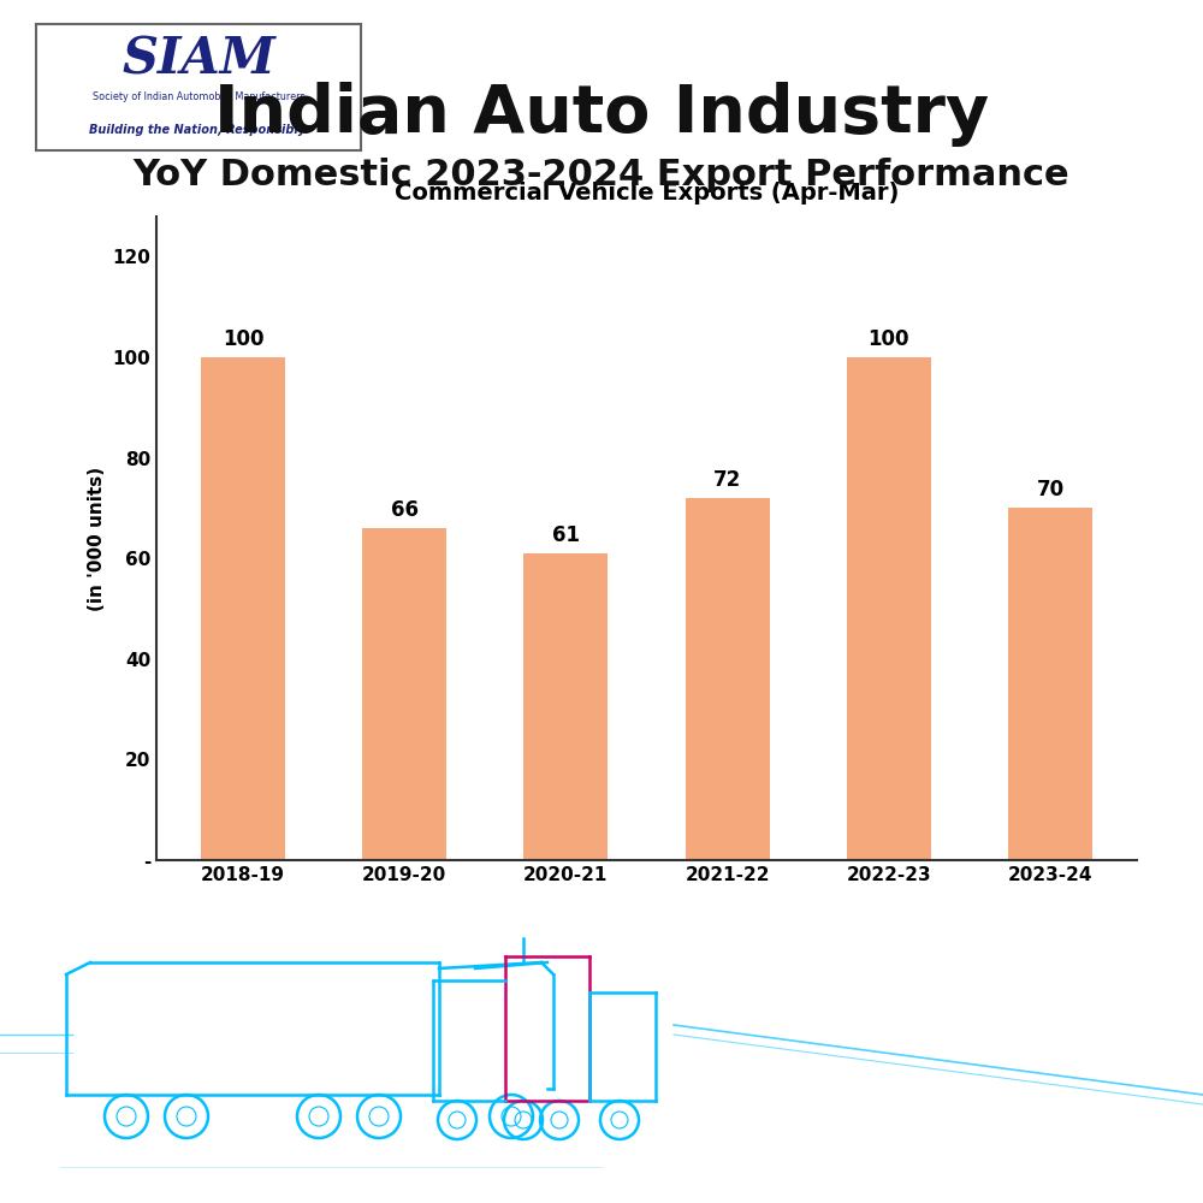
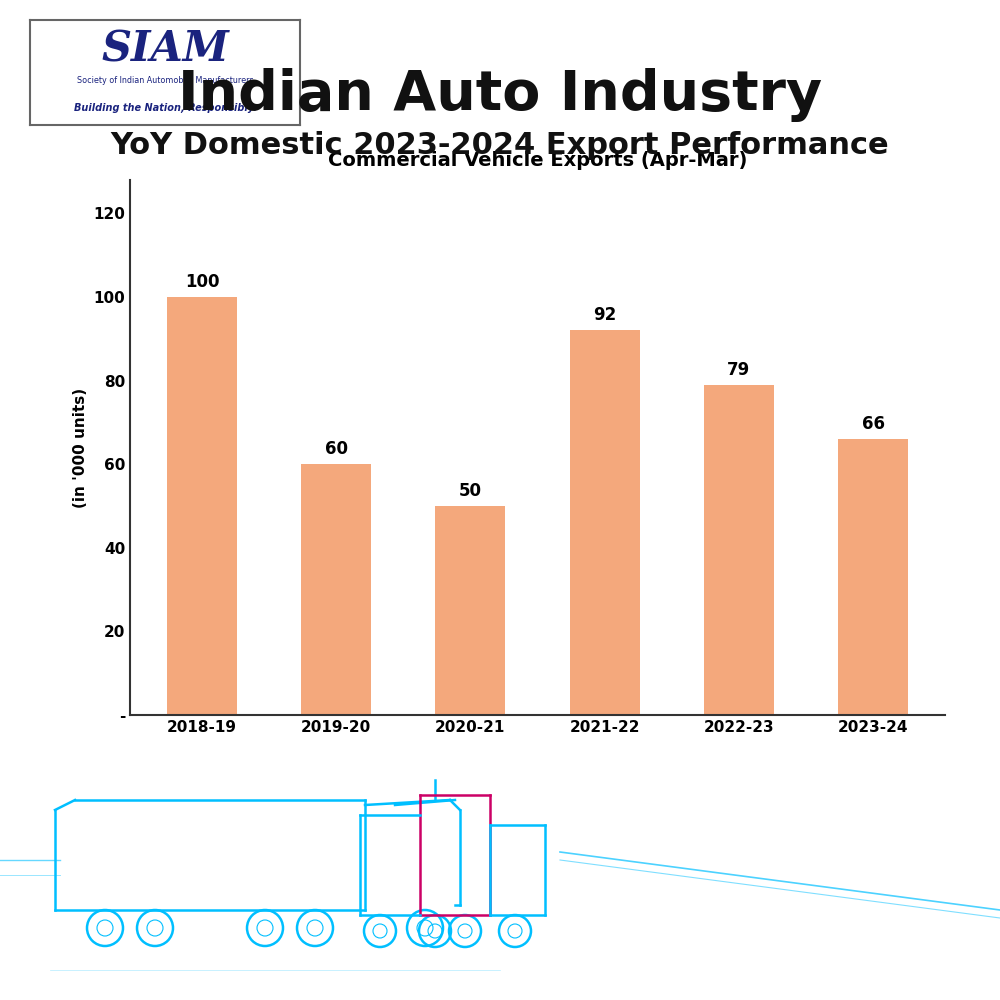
2019-20: 66 -> 60
2020-21: 61 -> 50
2021-22: 72 -> 92
2022-23: 100 -> 79
2023-24: 70 -> 66
